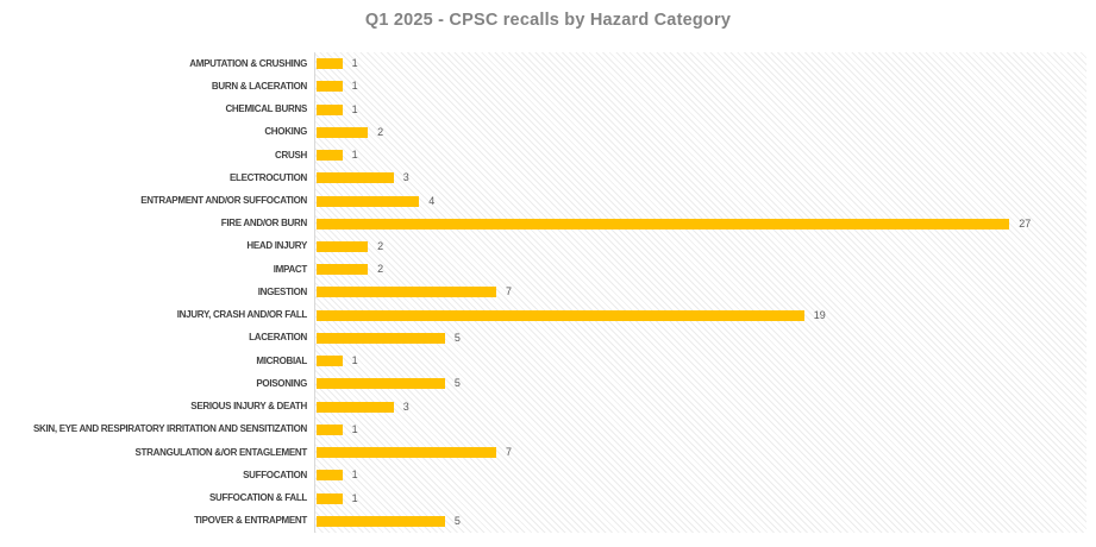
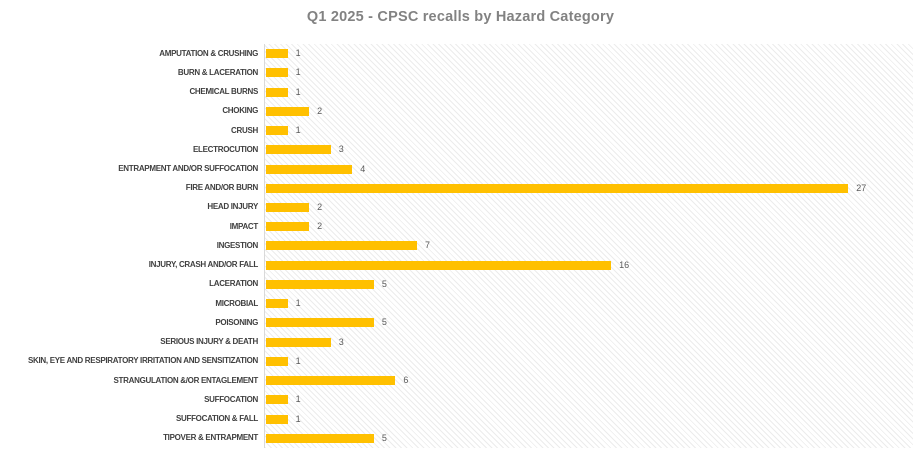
INJURY, CRASH AND/OR FALL: 19 -> 16
STRANGULATION &/OR ENTAGLEMENT: 7 -> 6
